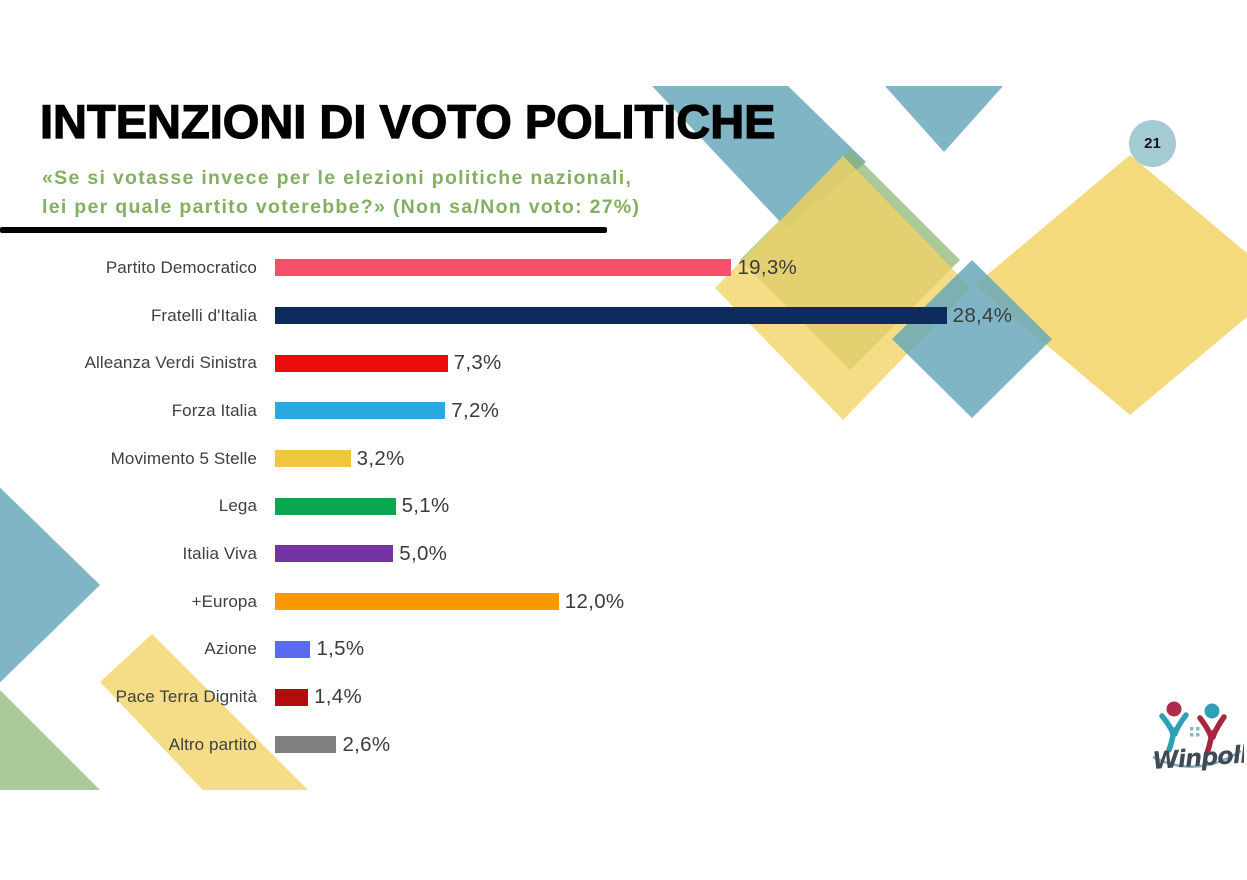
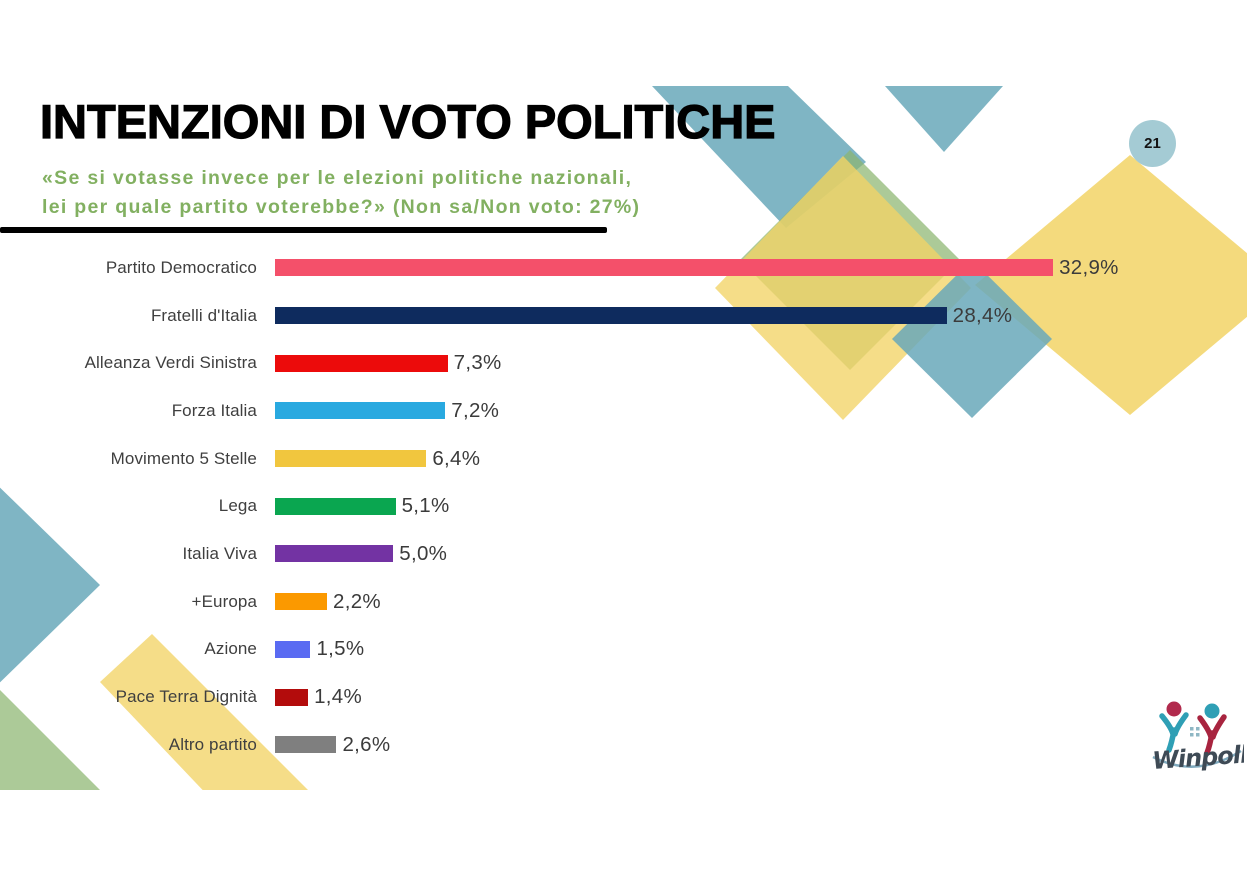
Partito Democratico: 19,3% -> 32,9%
Movimento 5 Stelle: 3,2% -> 6,4%
+Europa: 12,0% -> 2,2%
